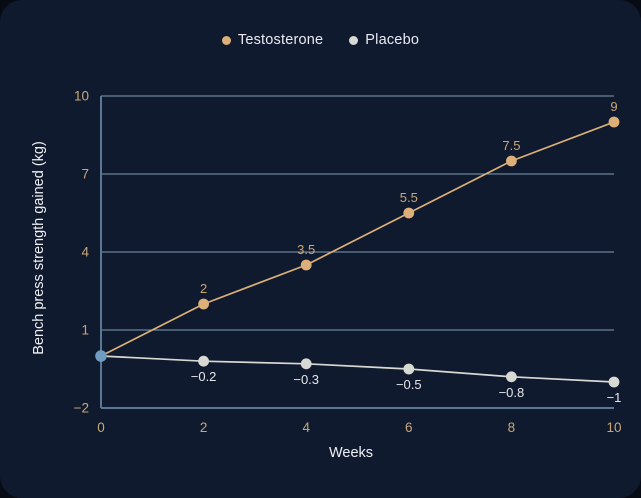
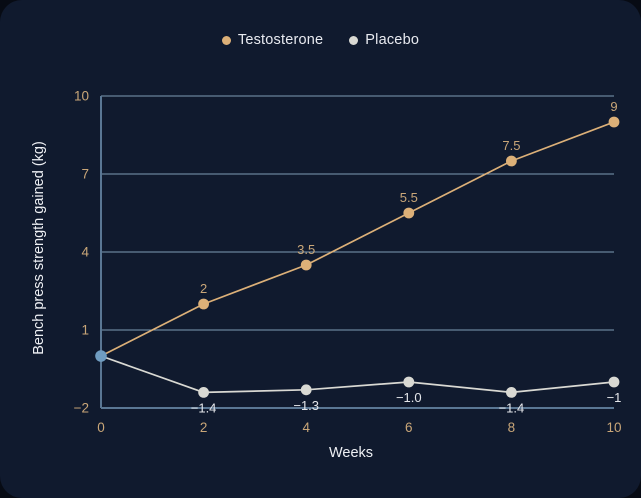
Placebo/2: −0.2 -> −1.4
Placebo/4: −0.3 -> −1.3
Placebo/6: −0.5 -> −1.0
Placebo/8: −0.8 -> −1.4
